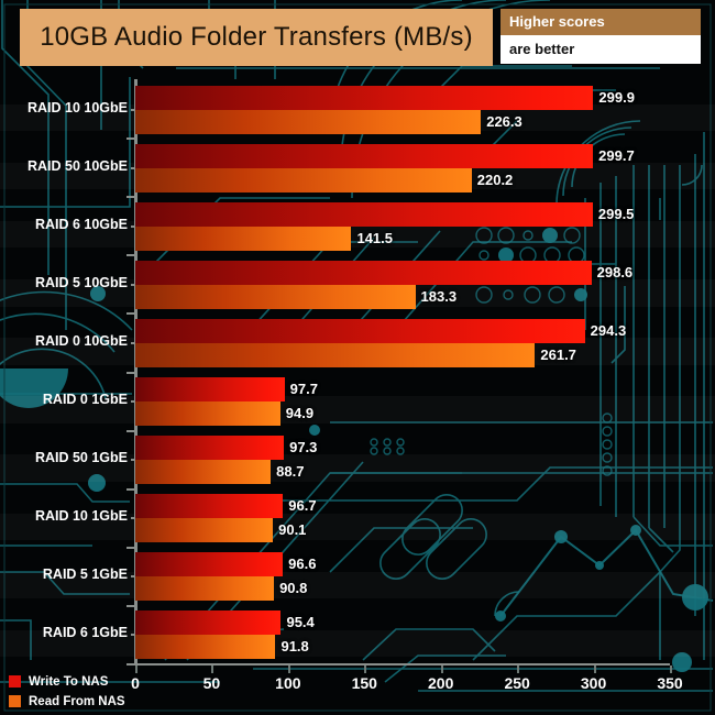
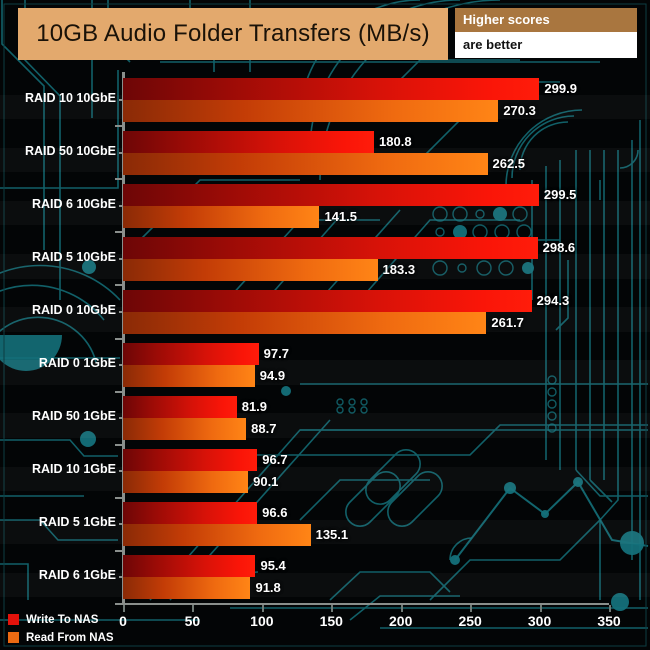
Read From NAS/RAID 10 10GbE: 226.3 -> 270.3
Write To NAS/RAID 50 10GbE: 299.7 -> 180.8
Read From NAS/RAID 50 10GbE: 220.2 -> 262.5
Write To NAS/RAID 50 1GbE: 97.3 -> 81.9
Read From NAS/RAID 5 1GbE: 90.8 -> 135.1
